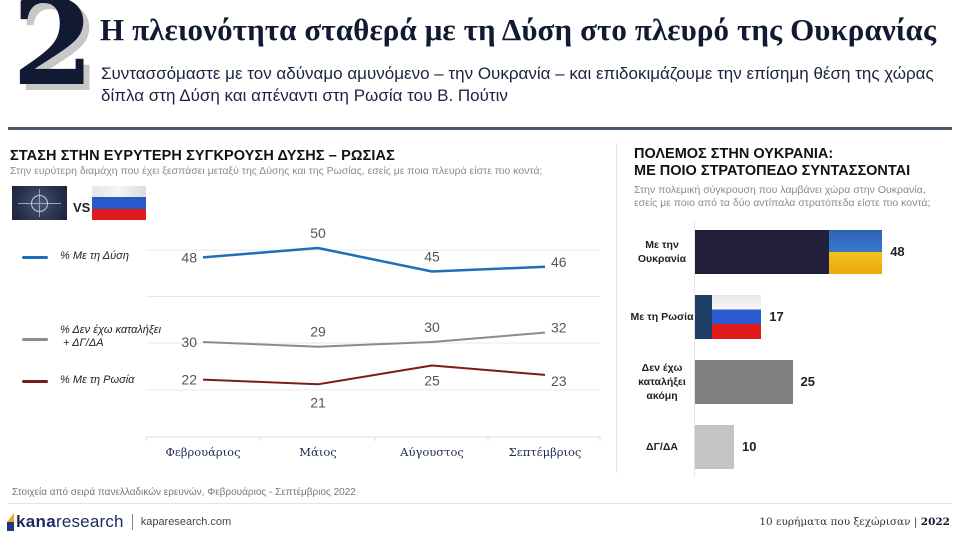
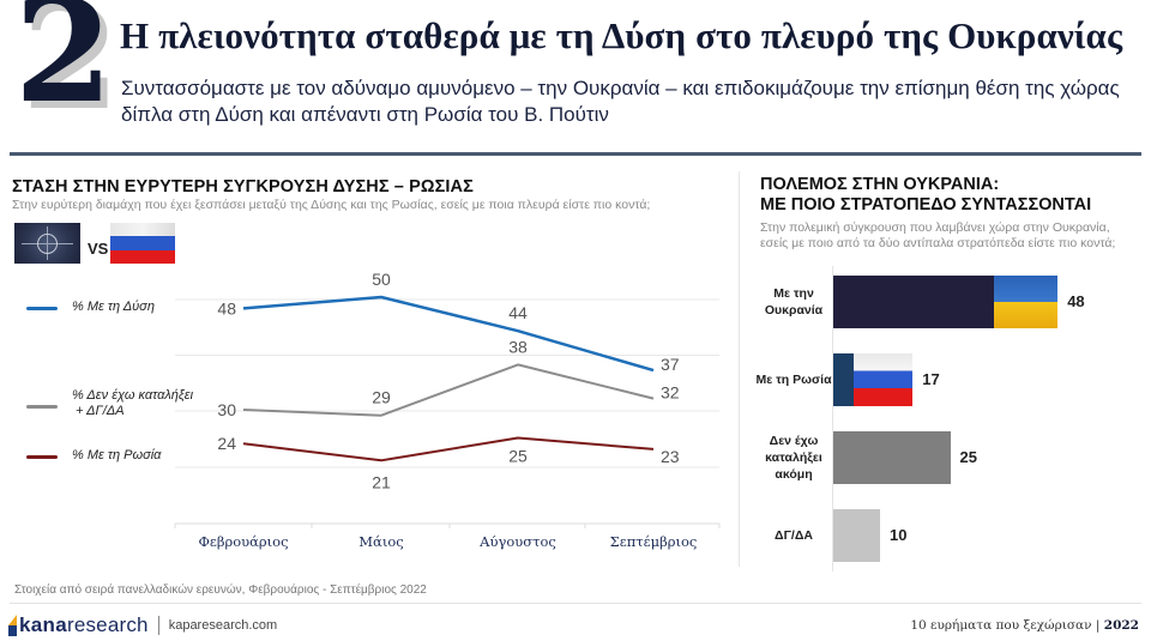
ΣΤΑΣΗ ΣΤΗΝ ΕΥΡΥΤΕΡΗ ΣΥΓΚΡΟΥΣΗ ΔΥΣΗΣ – ΡΩΣΙΑΣ/% Με τη Ρωσία/Φεβρουάριος: 22 -> 24
ΣΤΑΣΗ ΣΤΗΝ ΕΥΡΥΤΕΡΗ ΣΥΓΚΡΟΥΣΗ ΔΥΣΗΣ – ΡΩΣΙΑΣ/% Με τη Δύση/Αύγουστος: 45 -> 44
ΣΤΑΣΗ ΣΤΗΝ ΕΥΡΥΤΕΡΗ ΣΥΓΚΡΟΥΣΗ ΔΥΣΗΣ – ΡΩΣΙΑΣ/% Δεν έχω καταλήξει + ΔΓ/ΔΑ/Αύγουστος: 30 -> 38
ΣΤΑΣΗ ΣΤΗΝ ΕΥΡΥΤΕΡΗ ΣΥΓΚΡΟΥΣΗ ΔΥΣΗΣ – ΡΩΣΙΑΣ/% Με τη Δύση/Σεπτέμβριος: 46 -> 37
